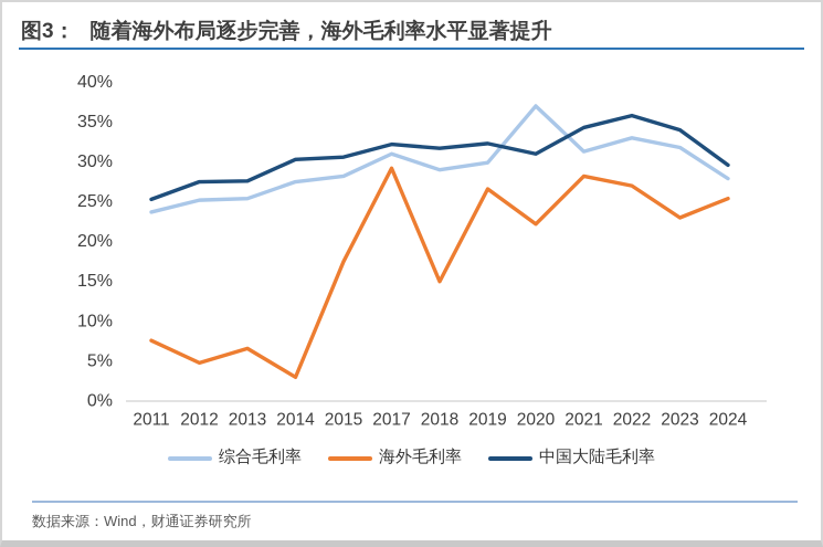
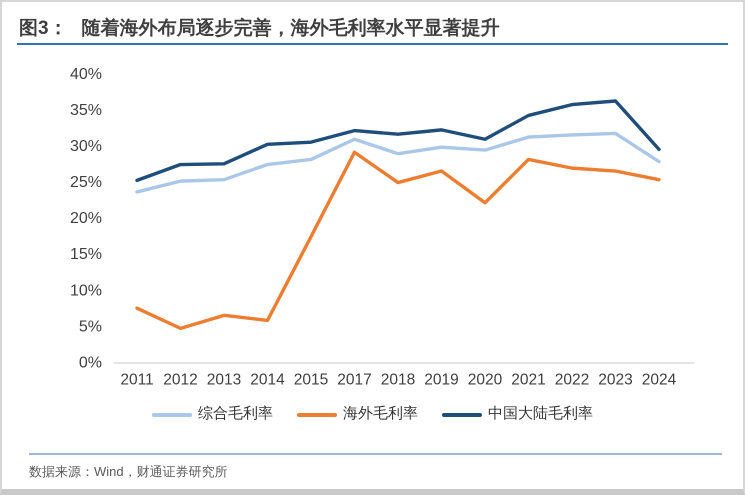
海外毛利率/2014: 3% -> 6%
海外毛利率/2018: 15% -> 25%
综合毛利率/2020: 37% -> 30%
综合毛利率/2022: 33% -> 32%
海外毛利率/2023: 23% -> 27%
中国大陆毛利率/2023: 34% -> 36%
